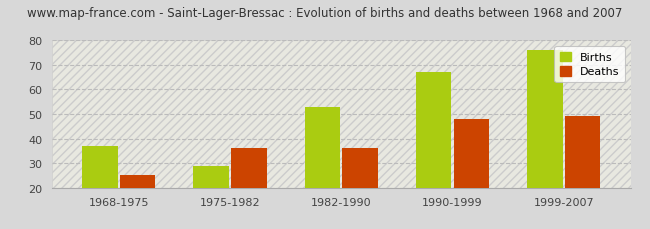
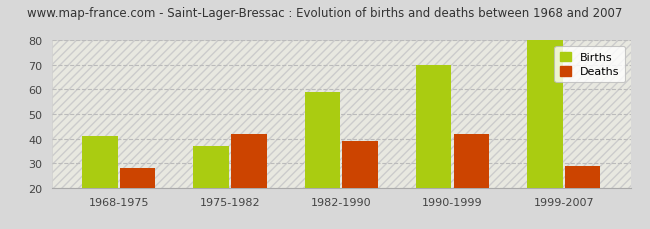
Births/1968-1975: 37 -> 41
Deaths/1968-1975: 25 -> 28
Births/1975-1982: 29 -> 37
Deaths/1975-1982: 36 -> 42
Births/1982-1990: 53 -> 59
Deaths/1982-1990: 36 -> 39
Births/1990-1999: 67 -> 70
Deaths/1990-1999: 48 -> 42
Births/1999-2007: 76 -> 80
Deaths/1999-2007: 49 -> 29
